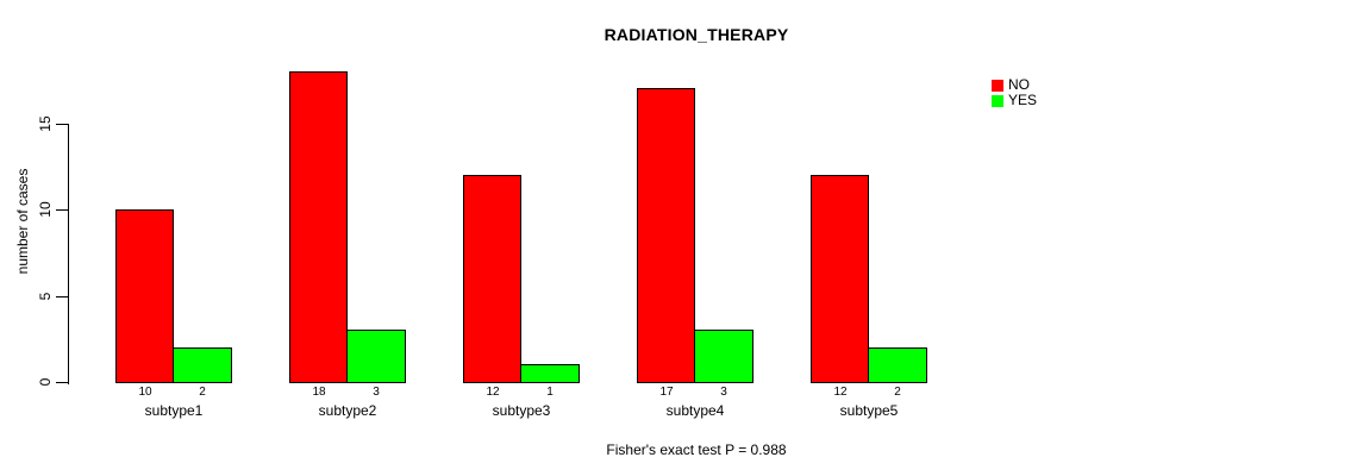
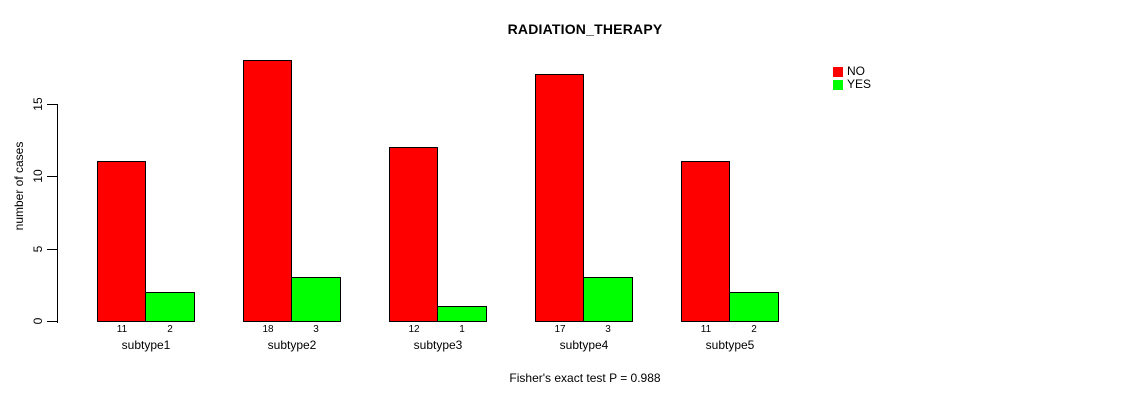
NO/subtype1: 10 -> 11
NO/subtype5: 12 -> 11
